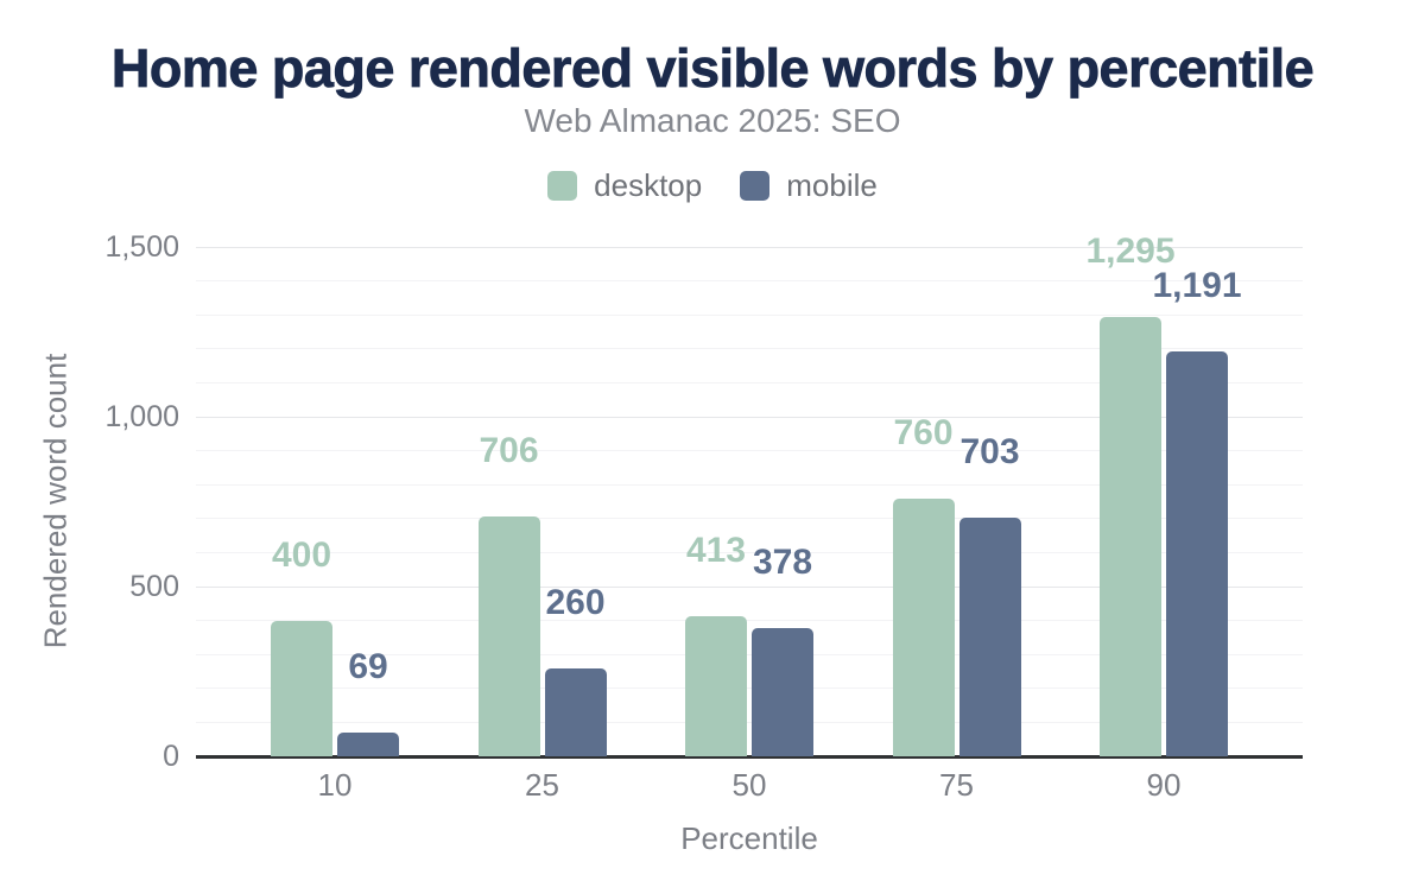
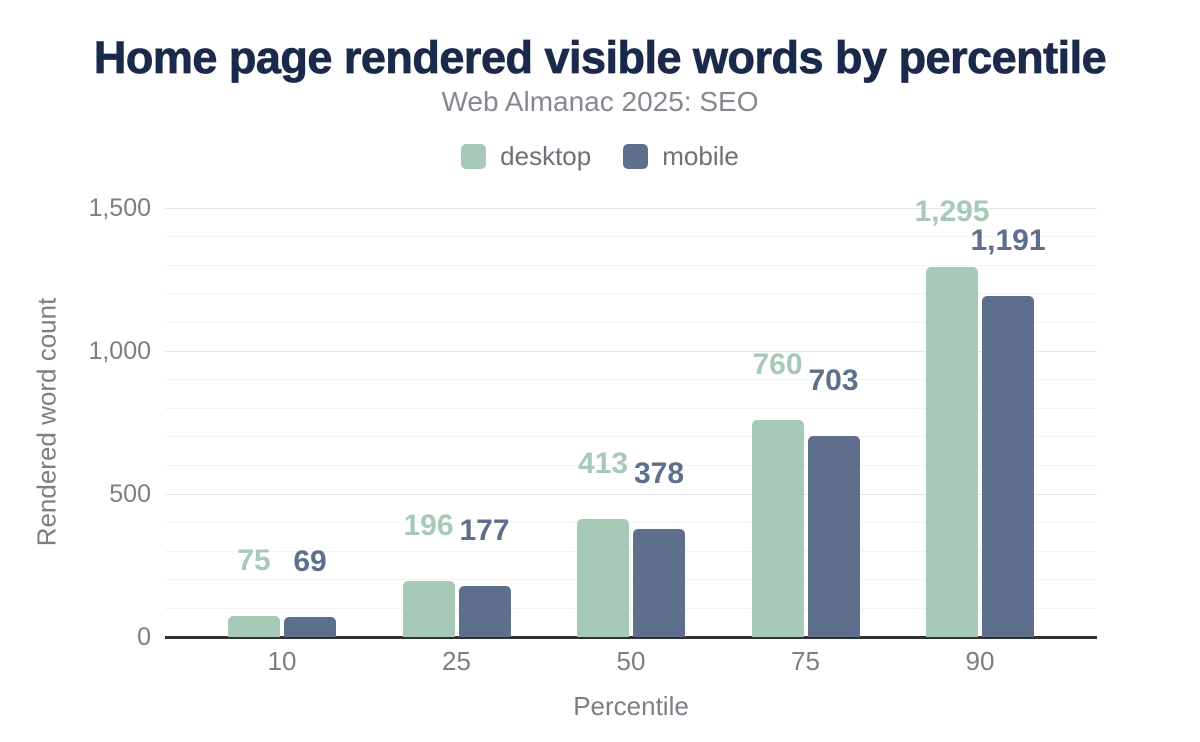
desktop/10: 400 -> 75
desktop/25: 706 -> 196
mobile/25: 260 -> 177
